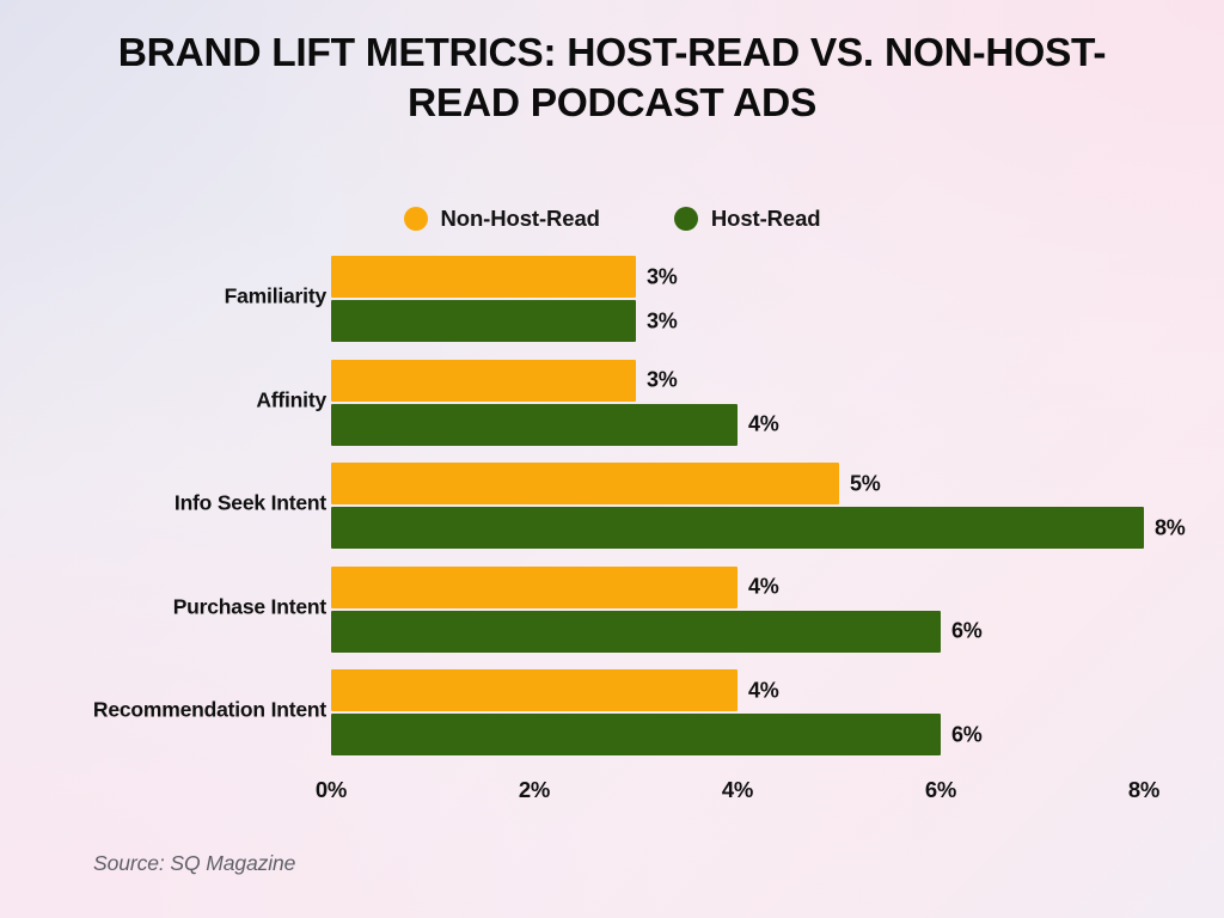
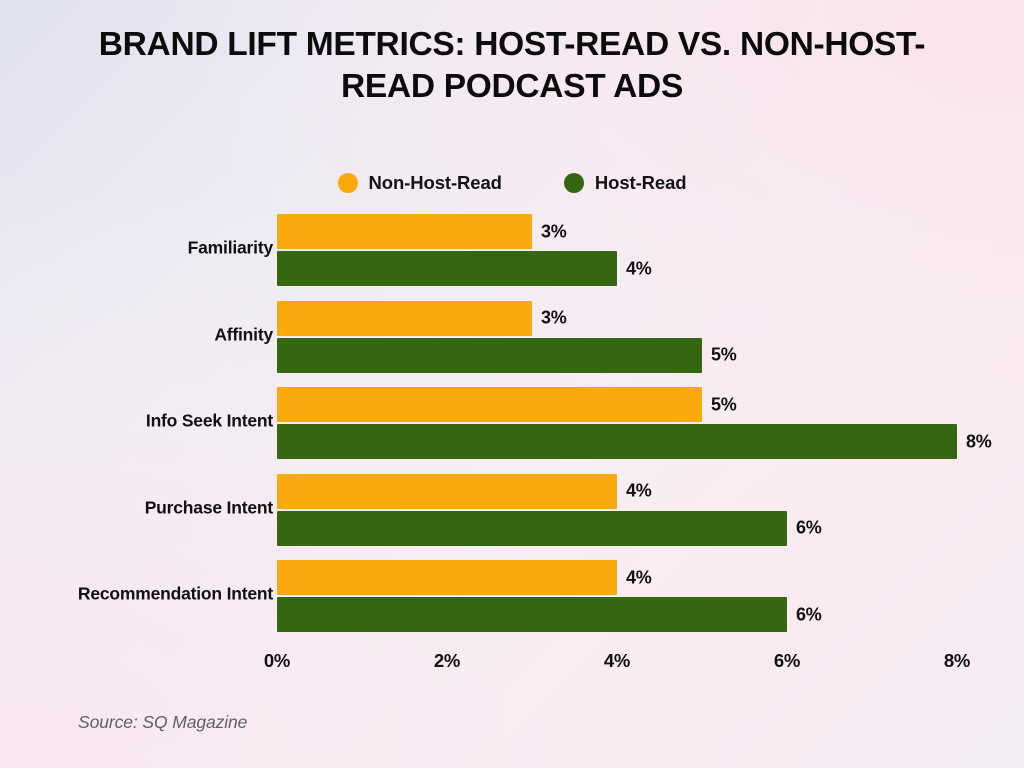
Host-Read/Familiarity: 3% -> 4%
Host-Read/Affinity: 4% -> 5%
